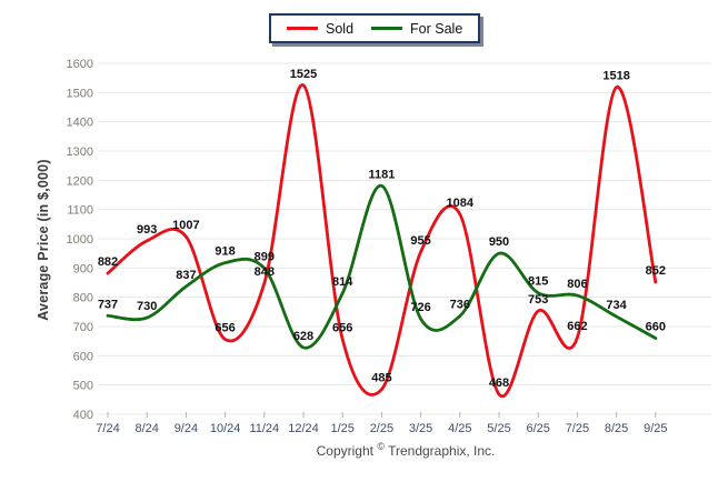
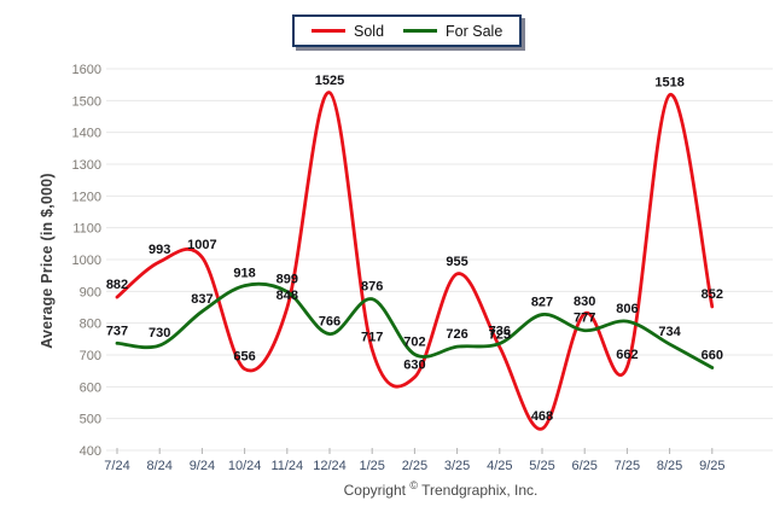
For Sale/12/24: 628 -> 766
Sold/1/25: 656 -> 717
For Sale/1/25: 814 -> 876
Sold/2/25: 485 -> 630
For Sale/2/25: 1181 -> 702
Sold/4/25: 1084 -> 725
For Sale/5/25: 950 -> 827
Sold/6/25: 753 -> 830
For Sale/6/25: 815 -> 777
